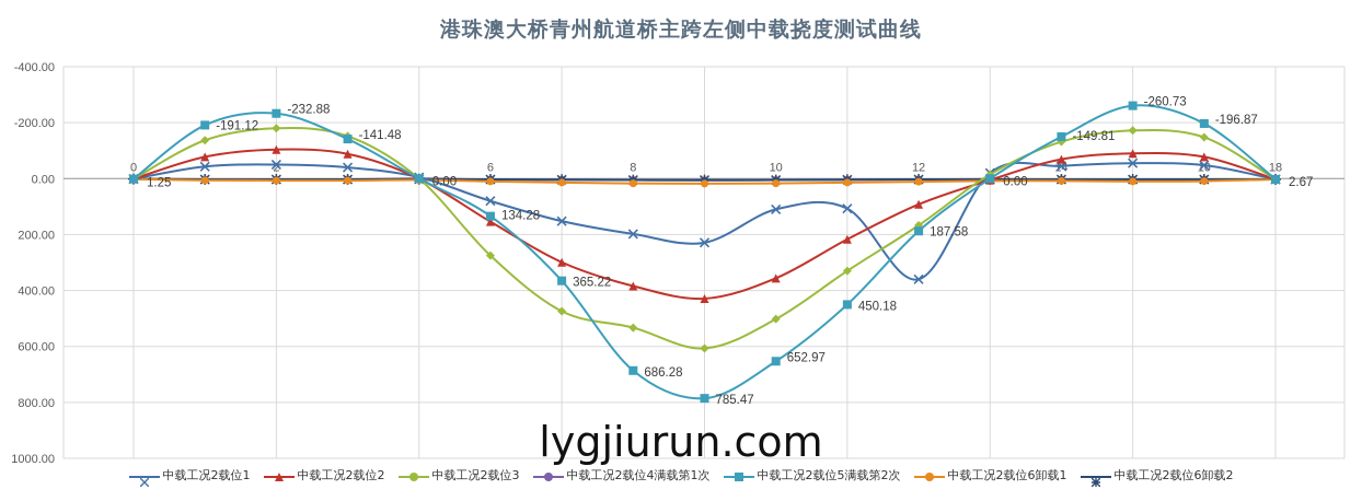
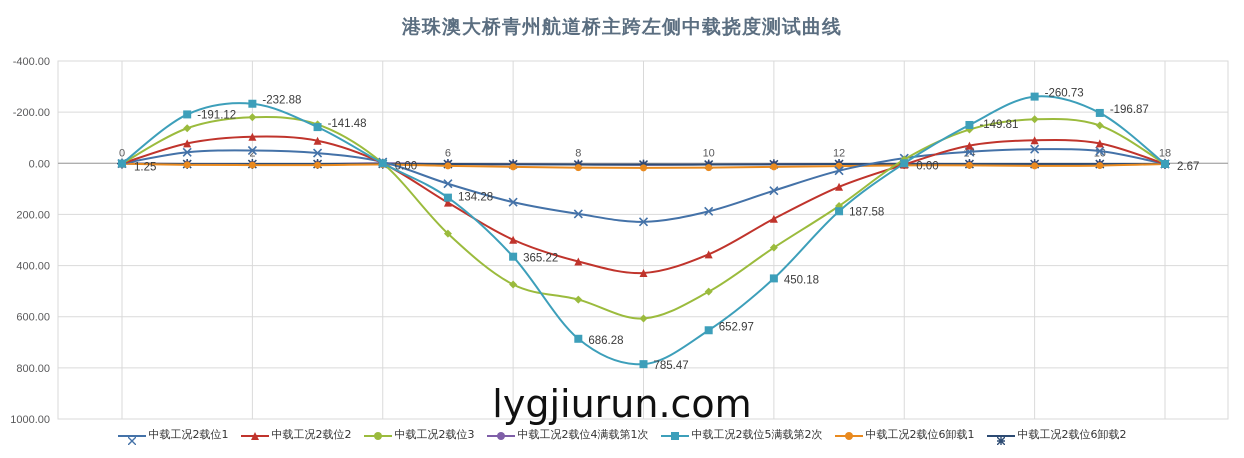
中载工况2载位1/10: 110 -> 190
中载工况2载位1/12: 360 -> 30
